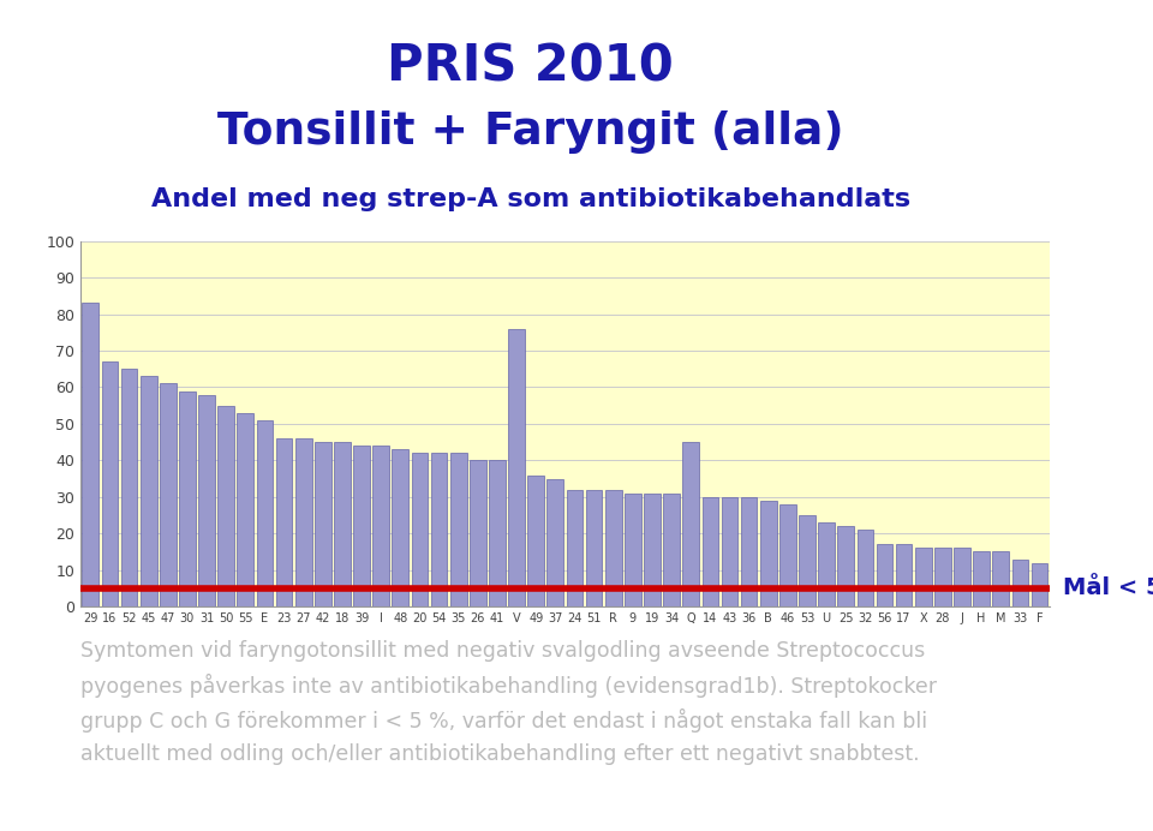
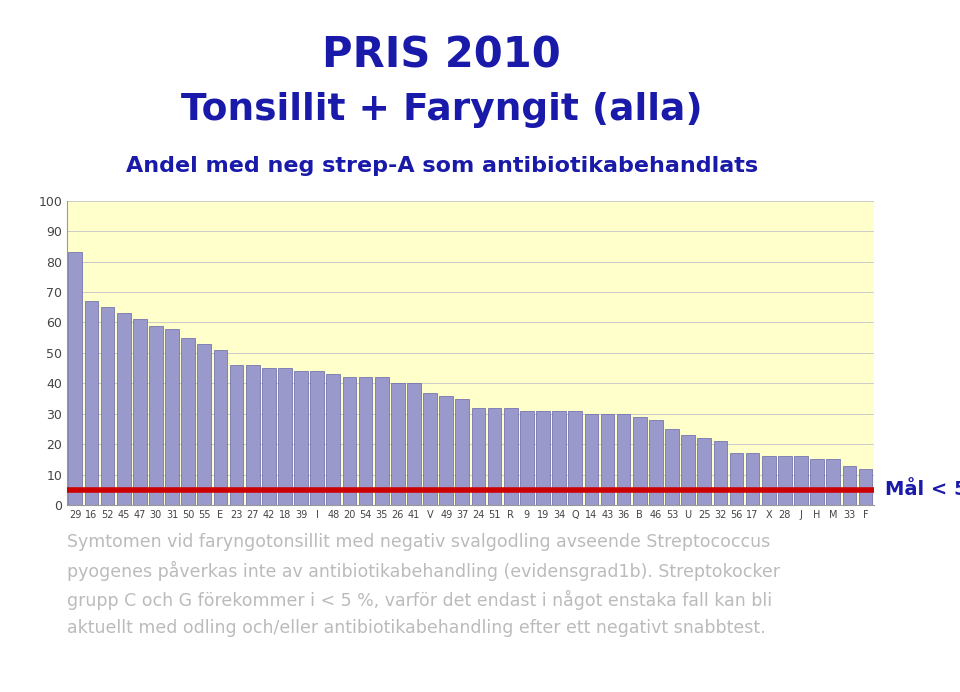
V: 76 -> 37
Q: 45 -> 31
